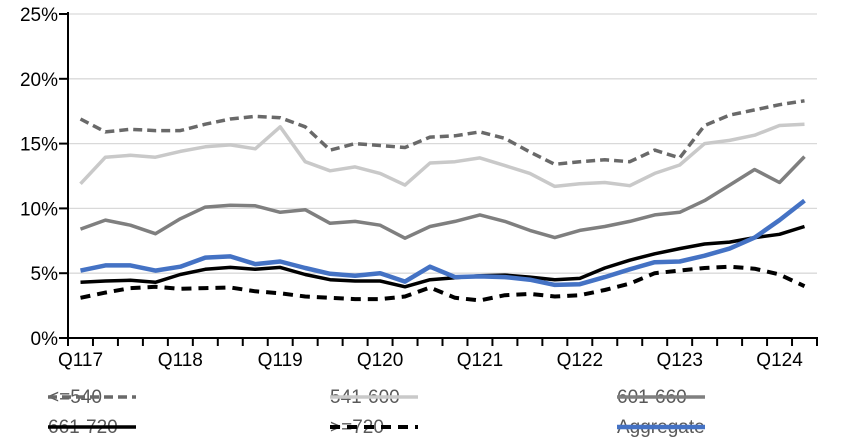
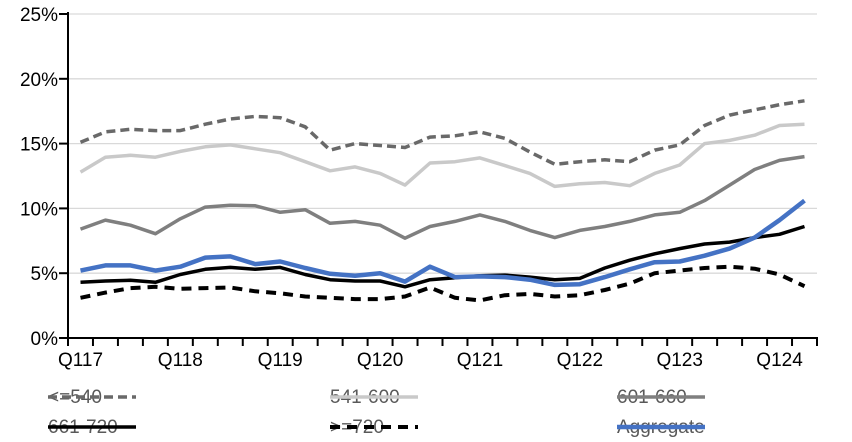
<=540/Q117: 16.9% -> 15.1%
541-600/Q117: 11.9% -> 12.8%
541-600/Q119: 16.3% -> 14.3%
<=540/Q123: 13.9% -> 14.9%
601-660/Q124: 12.0% -> 13.7%
